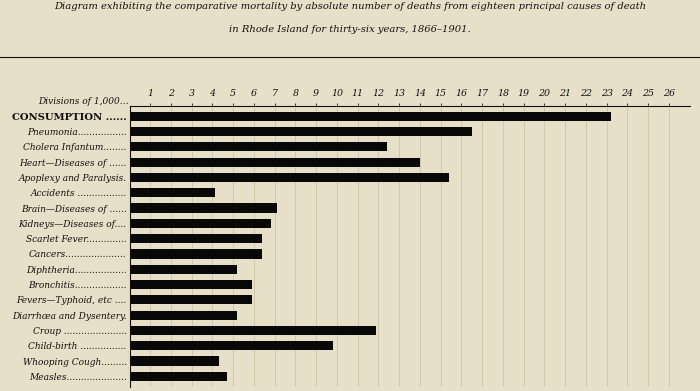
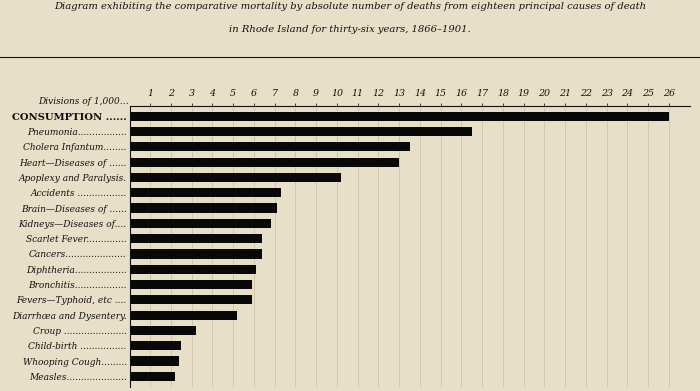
CONSUMPTION ......: 23.2 -> 26.0
Cholera Infantum........: 12.4 -> 13.5
Heart—Diseases of ......: 14.0 -> 13.0
Apoplexy and Paralysis.: 15.4 -> 10.2
Accidents .................: 4.1 -> 7.3
Diphtheria..................: 5.2 -> 6.1
Croup ......................: 11.9 -> 3.2
Child-birth ................: 9.8 -> 2.5
Whooping Cough.........: 4.3 -> 2.4
Measles.....................: 4.7 -> 2.2
